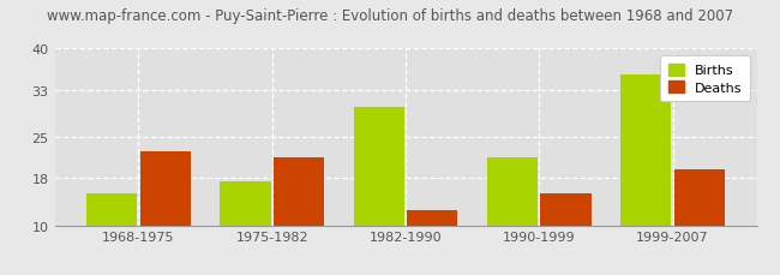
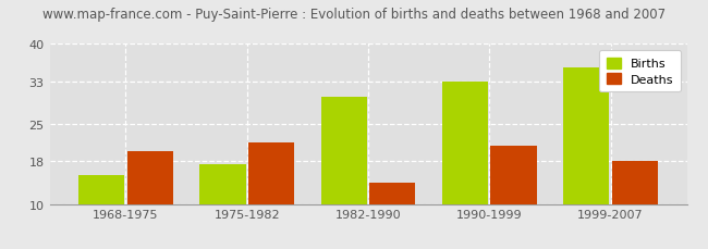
Deaths/1968-1975: 22.5 -> 20.0
Deaths/1982-1990: 12.5 -> 14.0
Births/1990-1999: 21.5 -> 33.0
Deaths/1990-1999: 15.5 -> 21.0
Deaths/1999-2007: 19.5 -> 18.0
